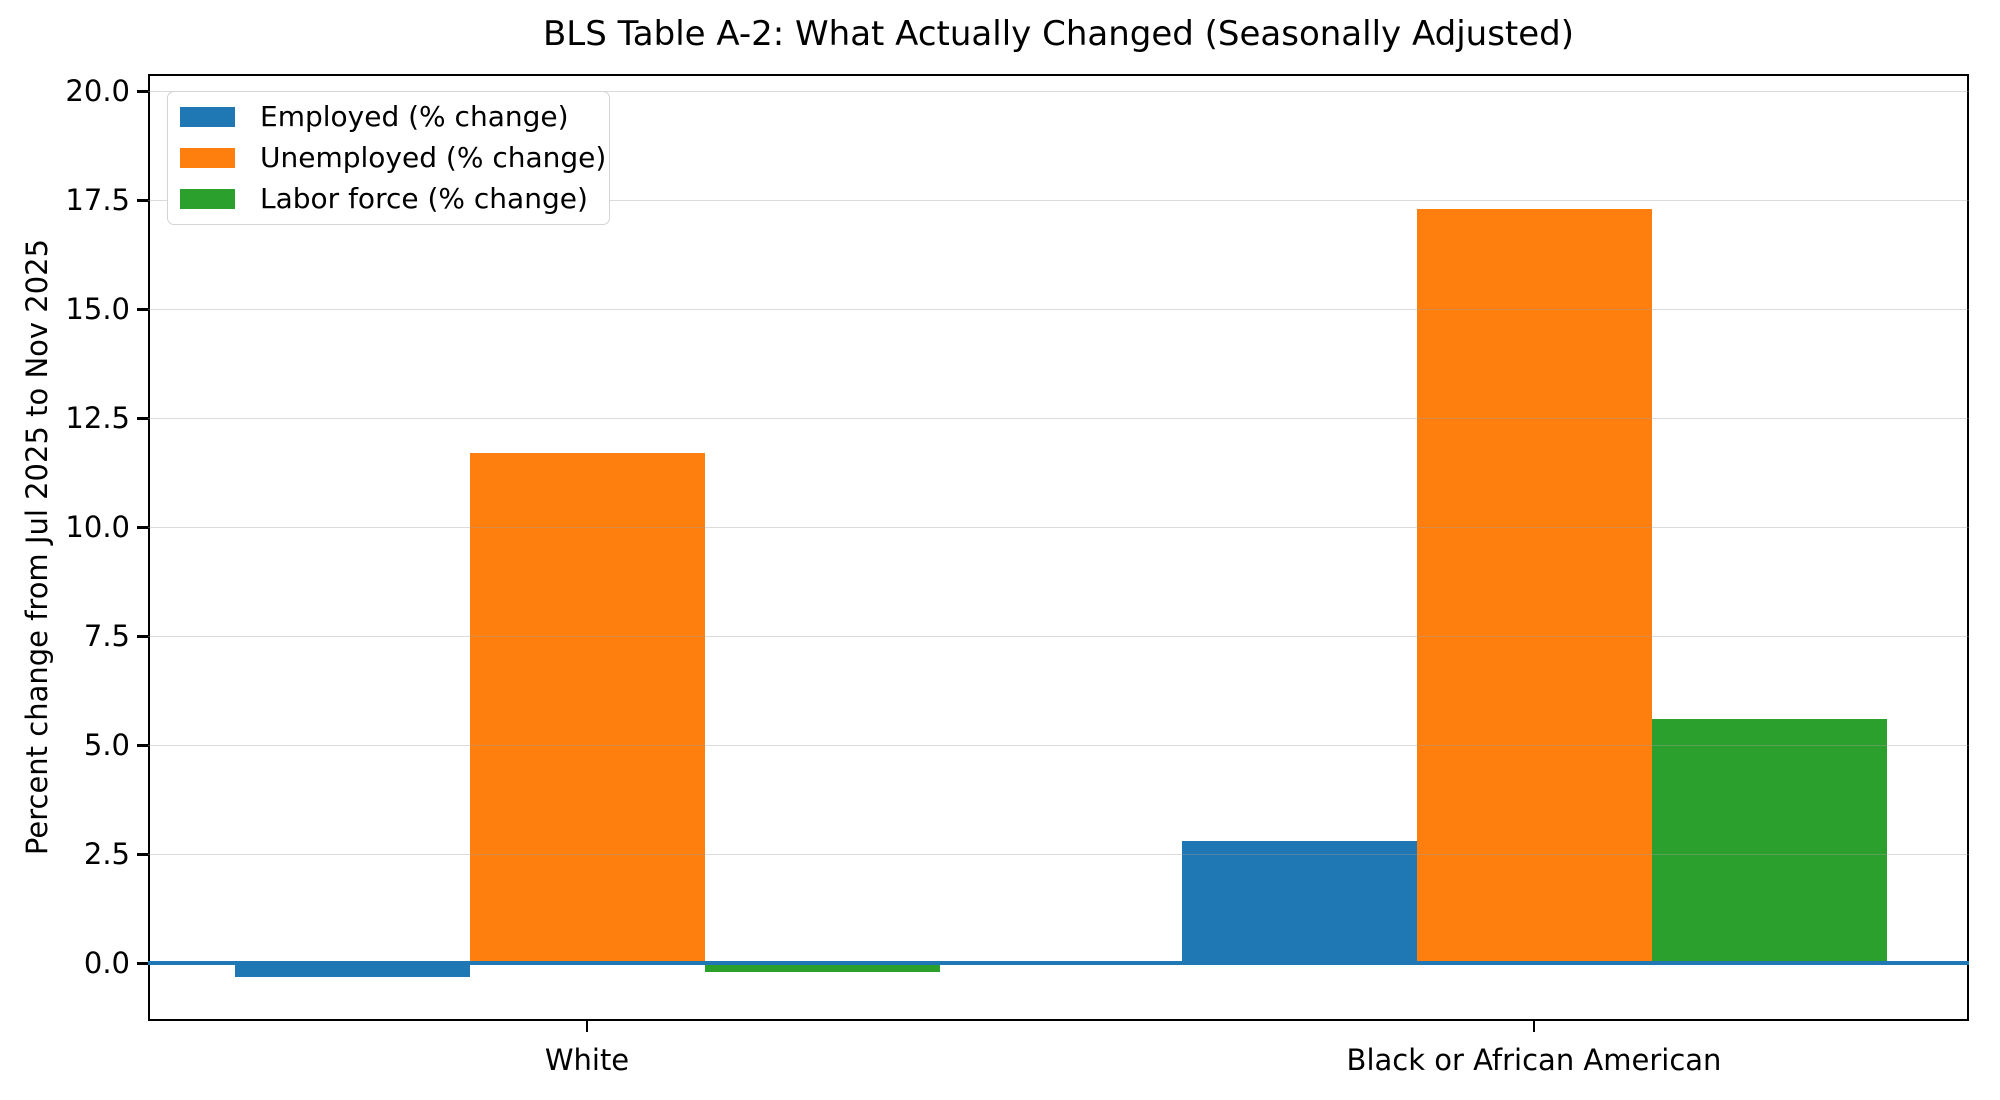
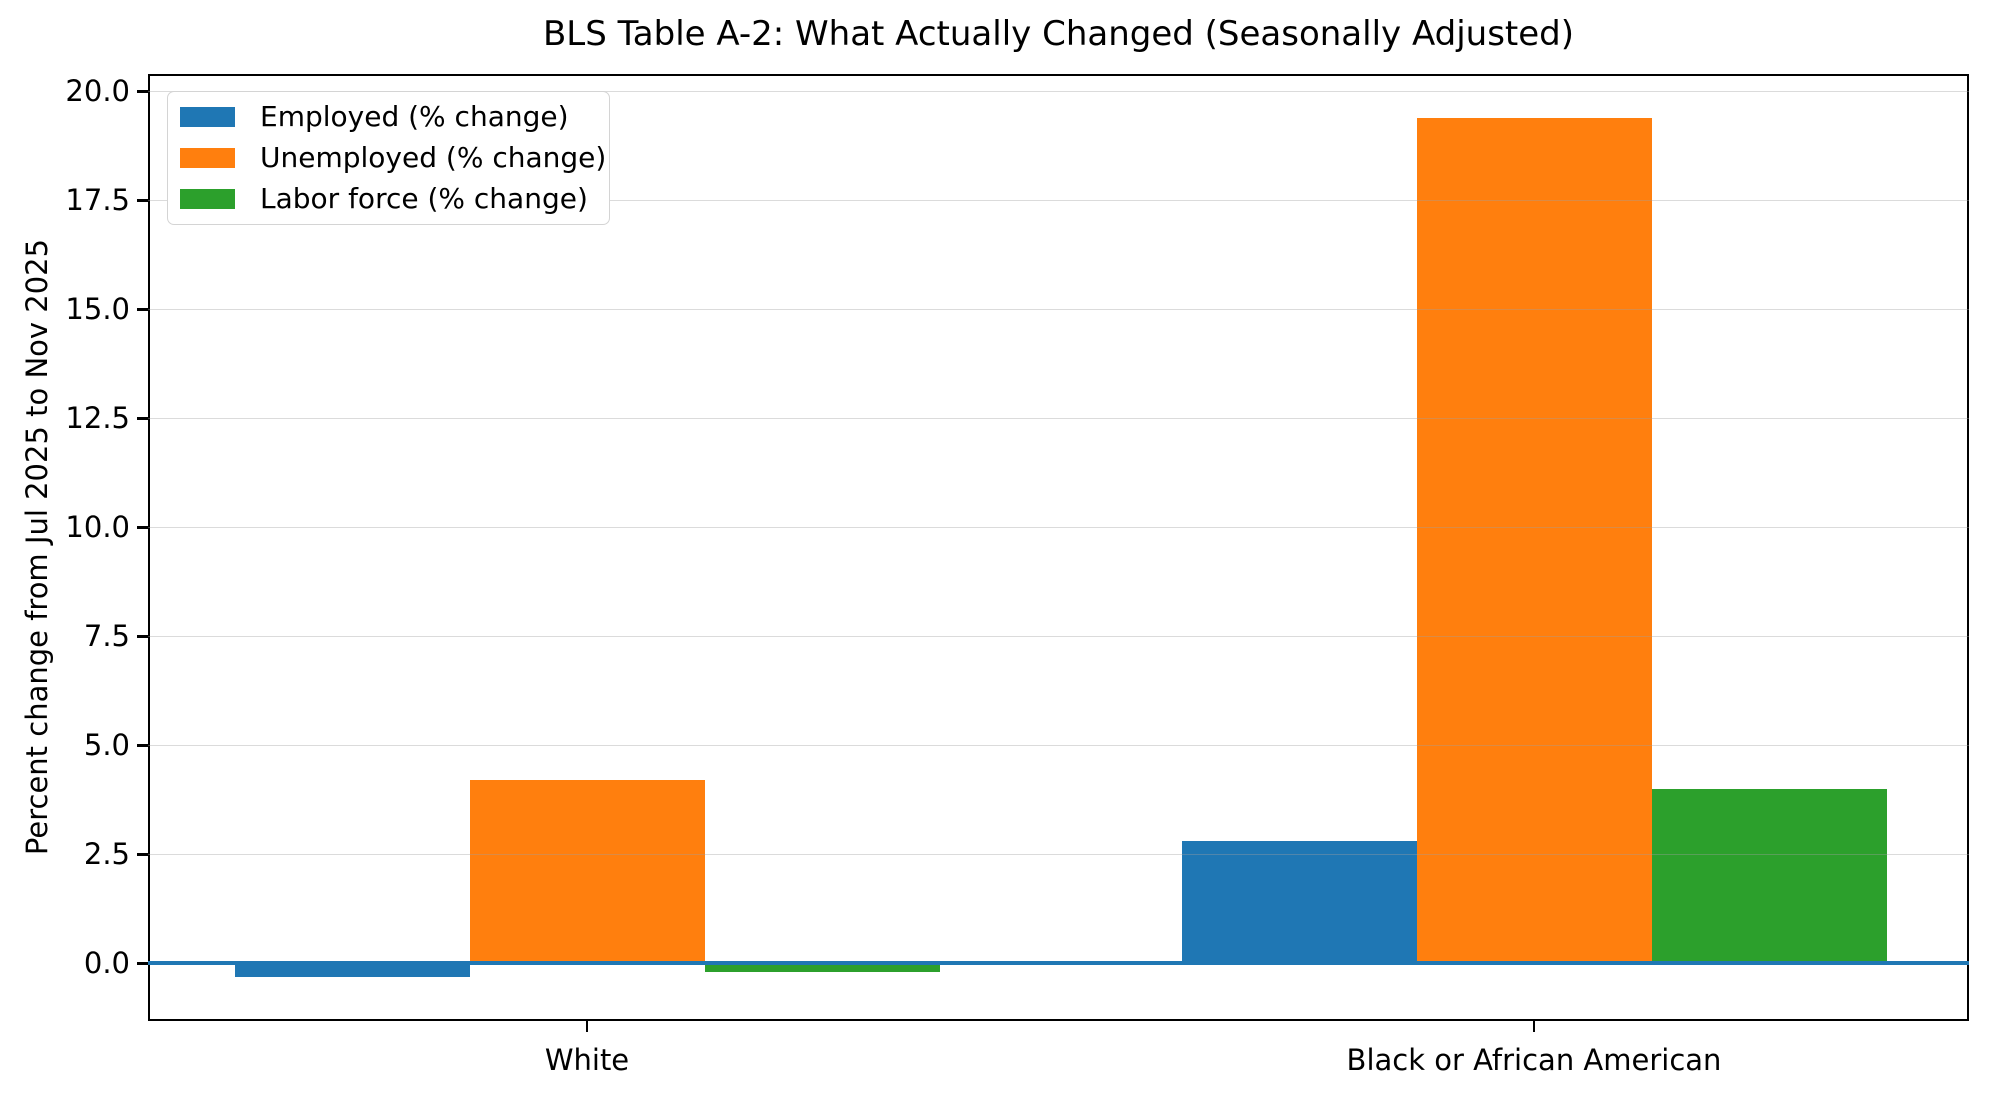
Unemployed (% change)/White: 11.7 -> 4.2
Unemployed (% change)/Black or African American: 17.3 -> 19.4
Labor force (% change)/Black or African American: 5.6 -> 4.0
